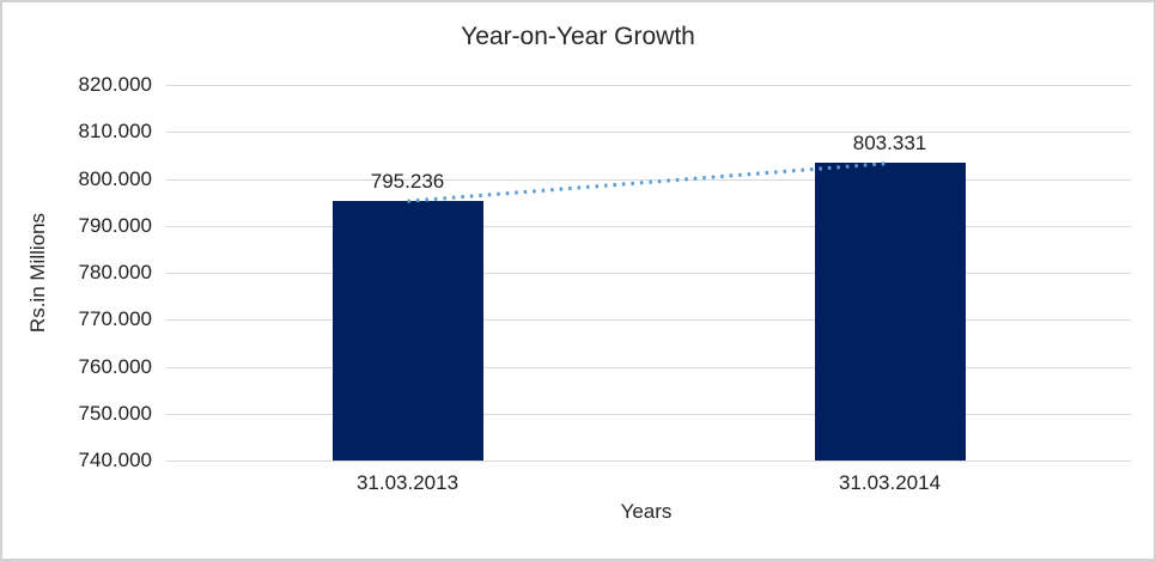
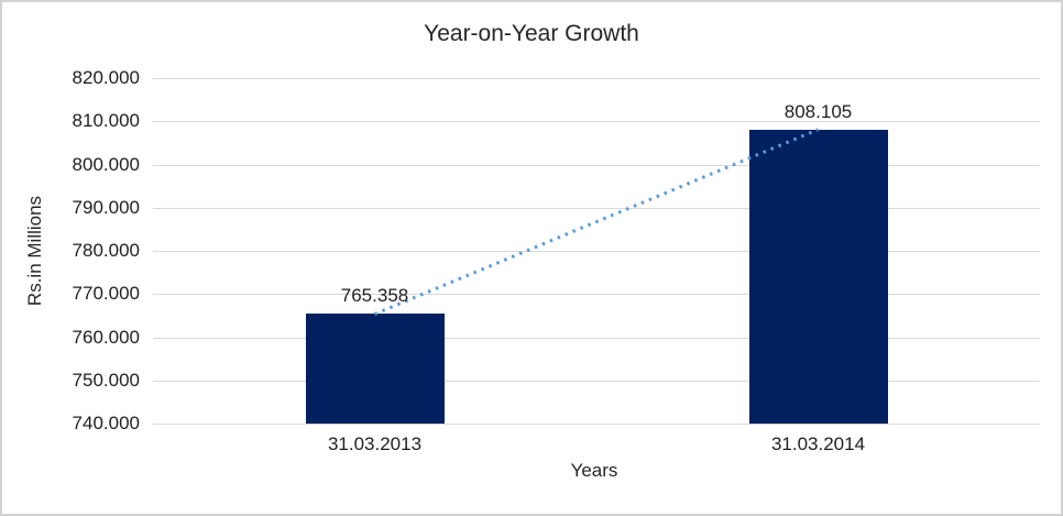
31.03.2013: 795.236 -> 765.358
31.03.2014: 803.331 -> 808.105
